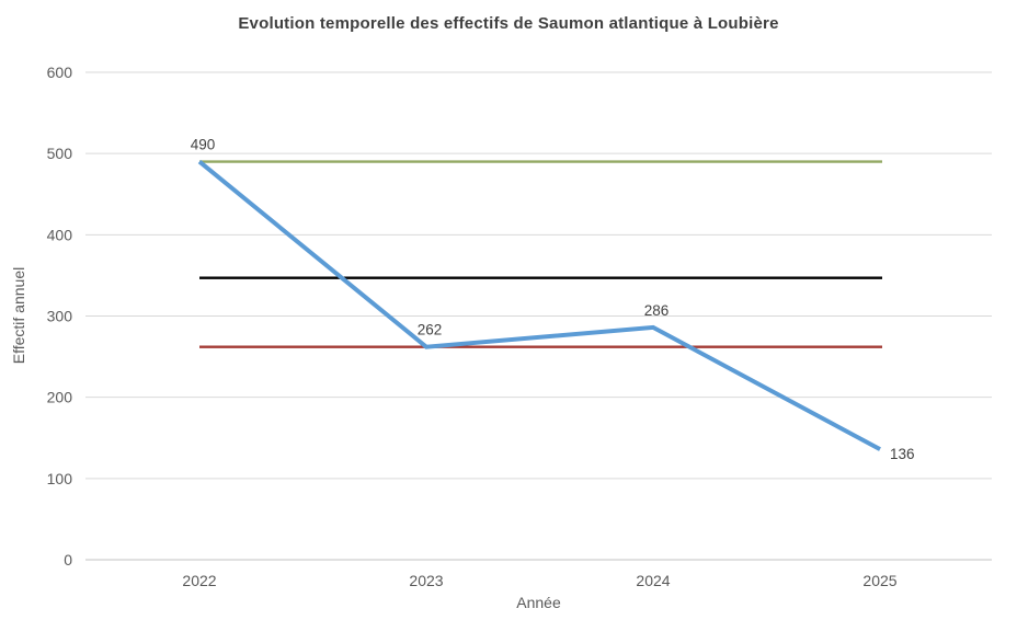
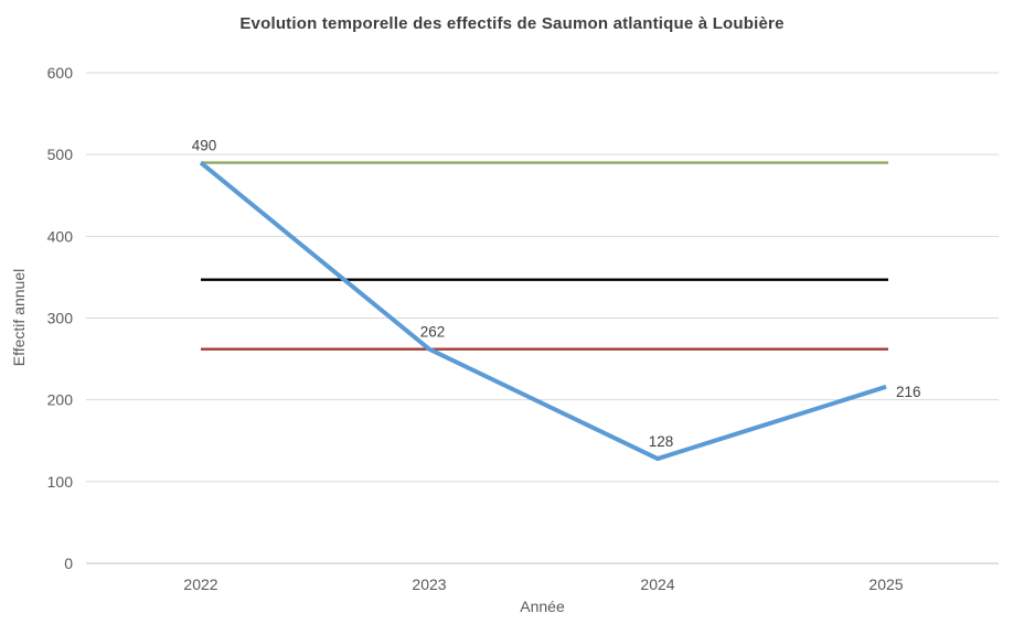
2024: 286 -> 128
2025: 136 -> 216
